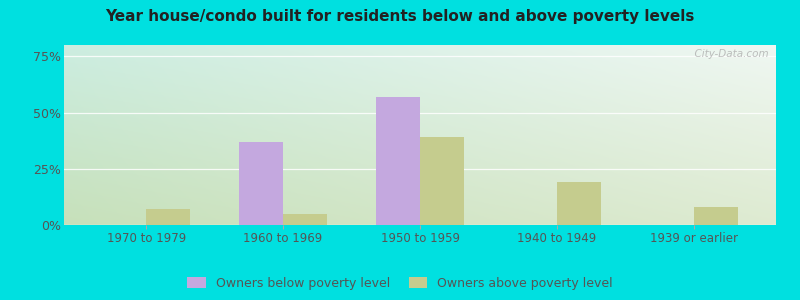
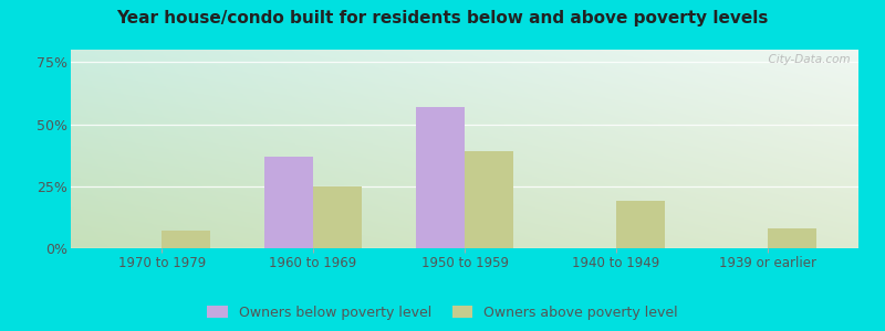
Owners above poverty level/1960 to 1969: 5% -> 25%
